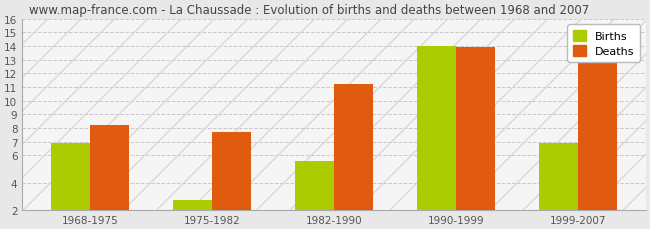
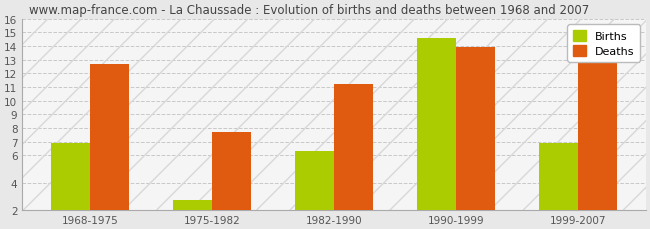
Deaths/1968-1975: 8.2 -> 12.7
Births/1982-1990: 5.6 -> 6.3
Births/1990-1999: 14.0 -> 14.6
